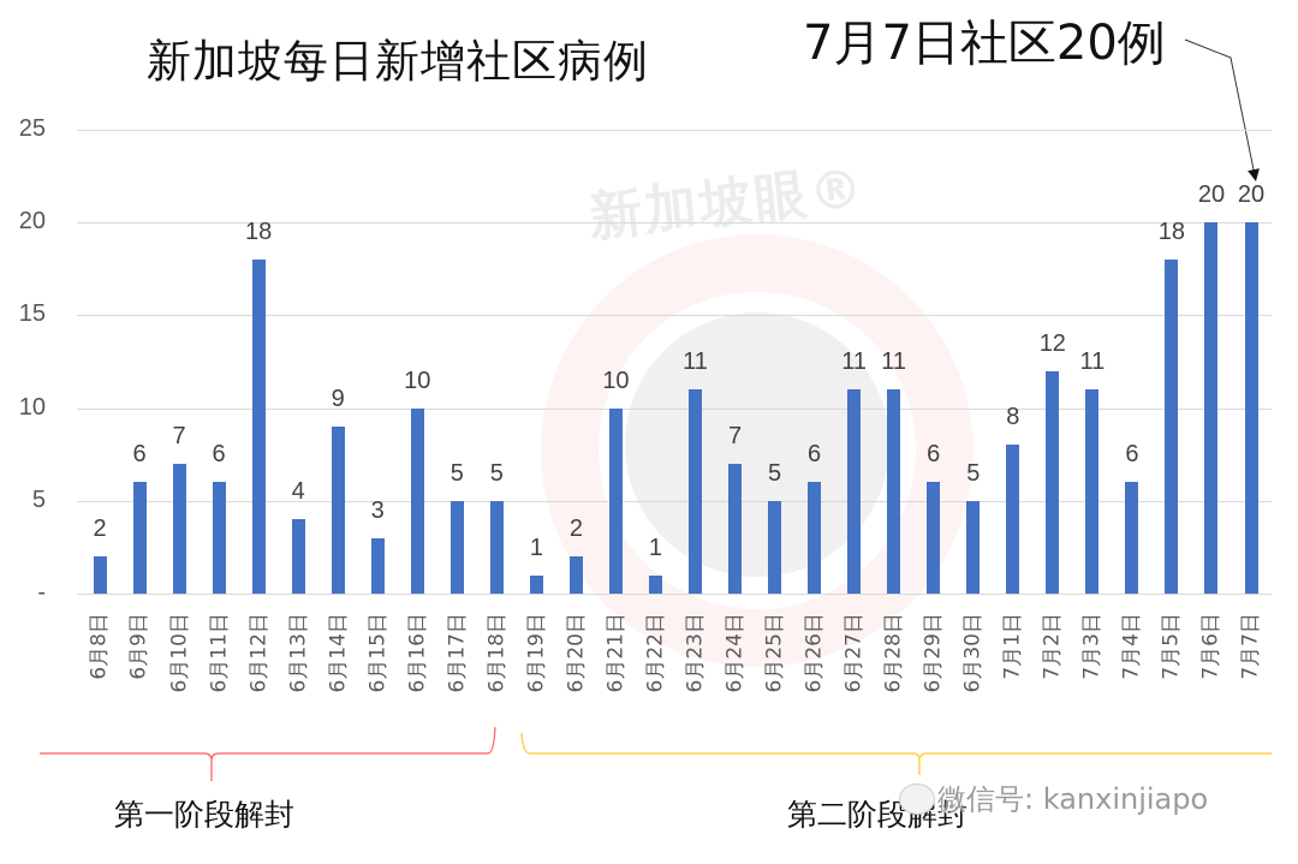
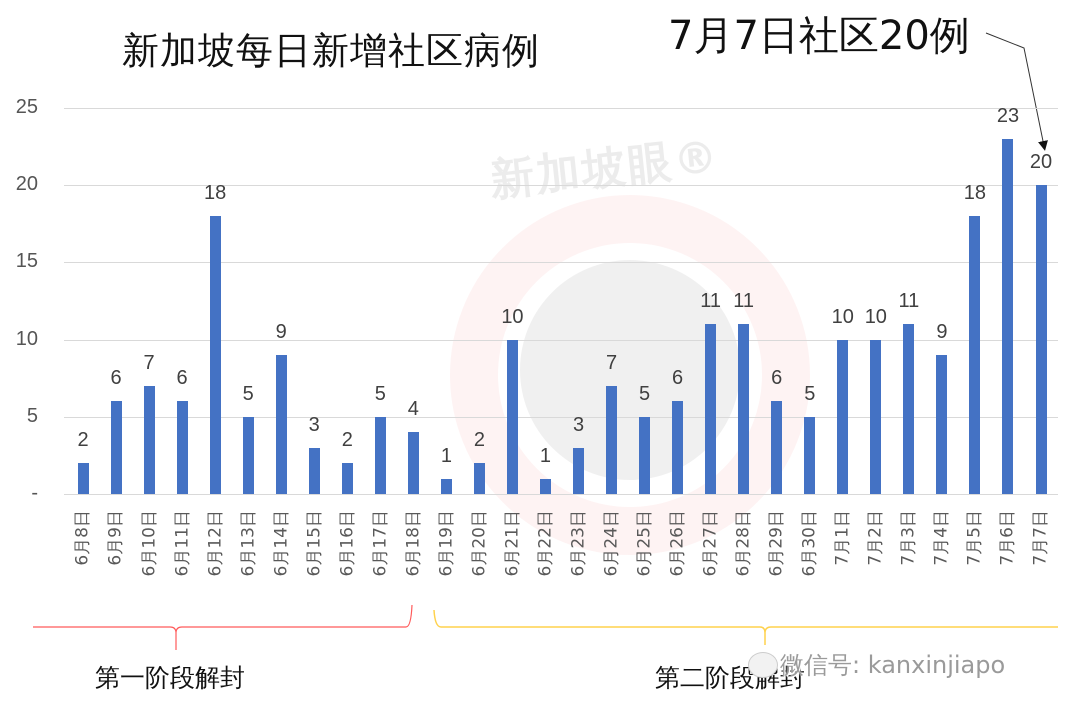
6月13日: 4 -> 5
6月16日: 10 -> 2
6月18日: 5 -> 4
6月23日: 11 -> 3
7月1日: 8 -> 10
7月2日: 12 -> 10
7月4日: 6 -> 9
7月6日: 20 -> 23
